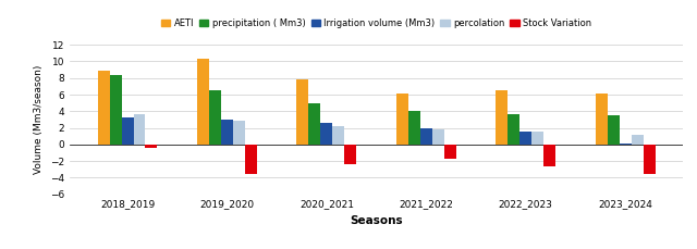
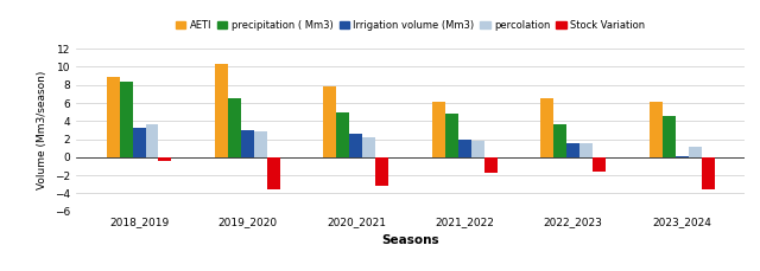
Stock Variation/2020_2021: -2.4 -> -3.2
precipitation ( Mm3)/2021_2022: 4.0 -> 4.8
Stock Variation/2022_2023: -2.6 -> -1.6
precipitation ( Mm3)/2023_2024: 3.5 -> 4.6
